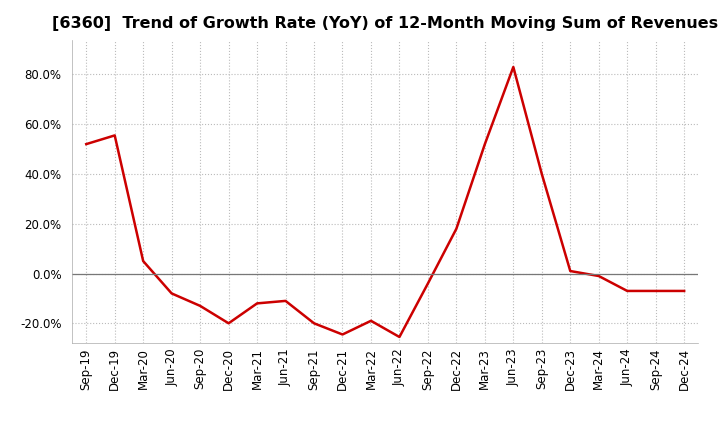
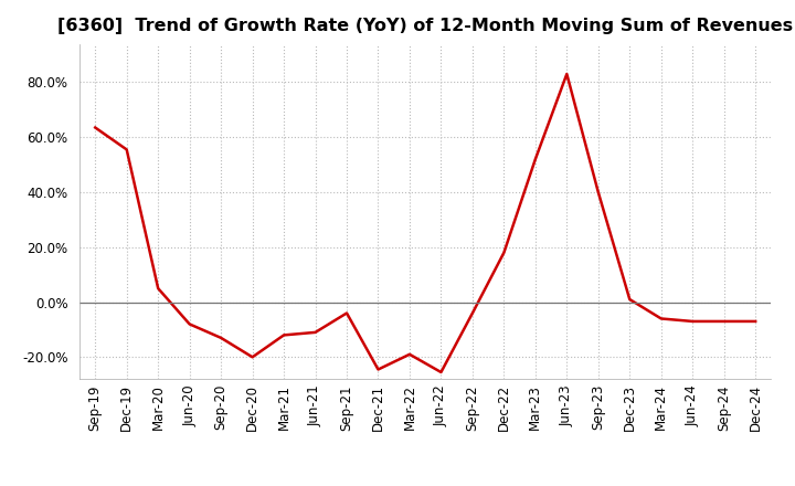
Sep-19: 52.0% -> 63.5%
Sep-21: -20.0% -> -4.0%
Mar-24: -1.0% -> -6.0%
